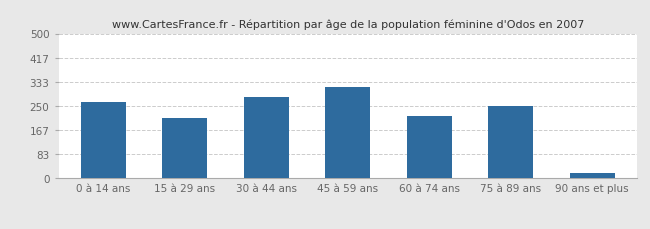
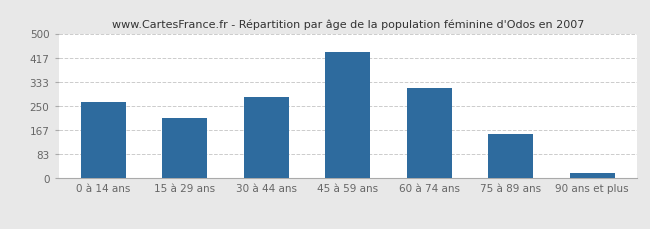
45 à 59 ans: 315 -> 435
60 à 74 ans: 215 -> 313
75 à 89 ans: 250 -> 153
